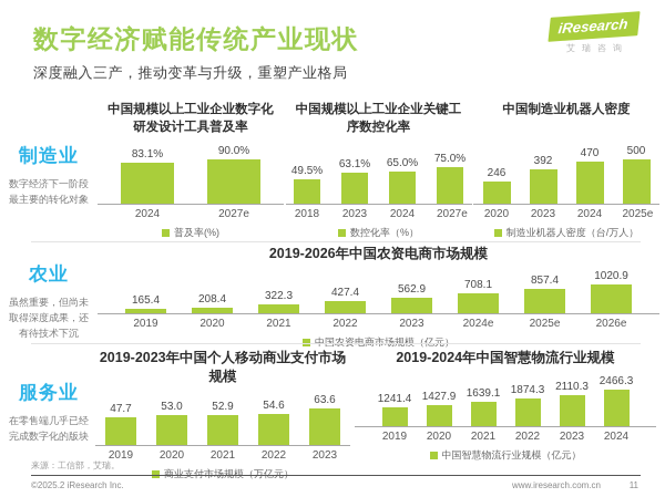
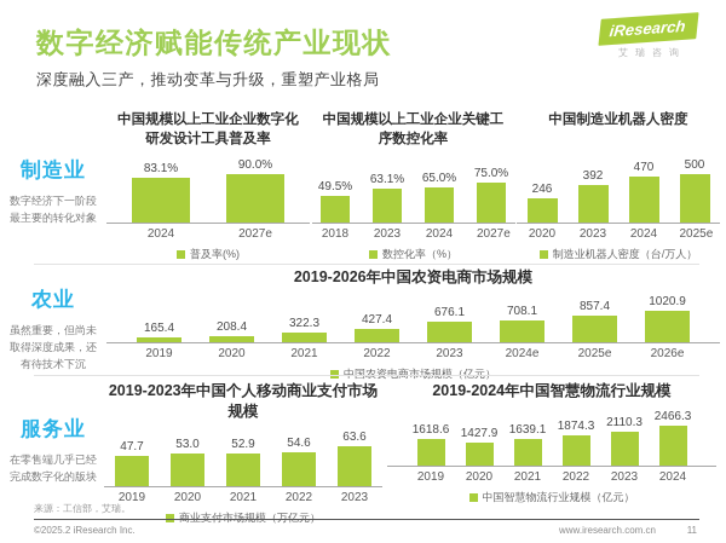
2019-2026年中国农资电商市场规模/2023: 562.9 -> 676.1
2019-2024年中国智慧物流行业规模/2019: 1241.4 -> 1618.6
